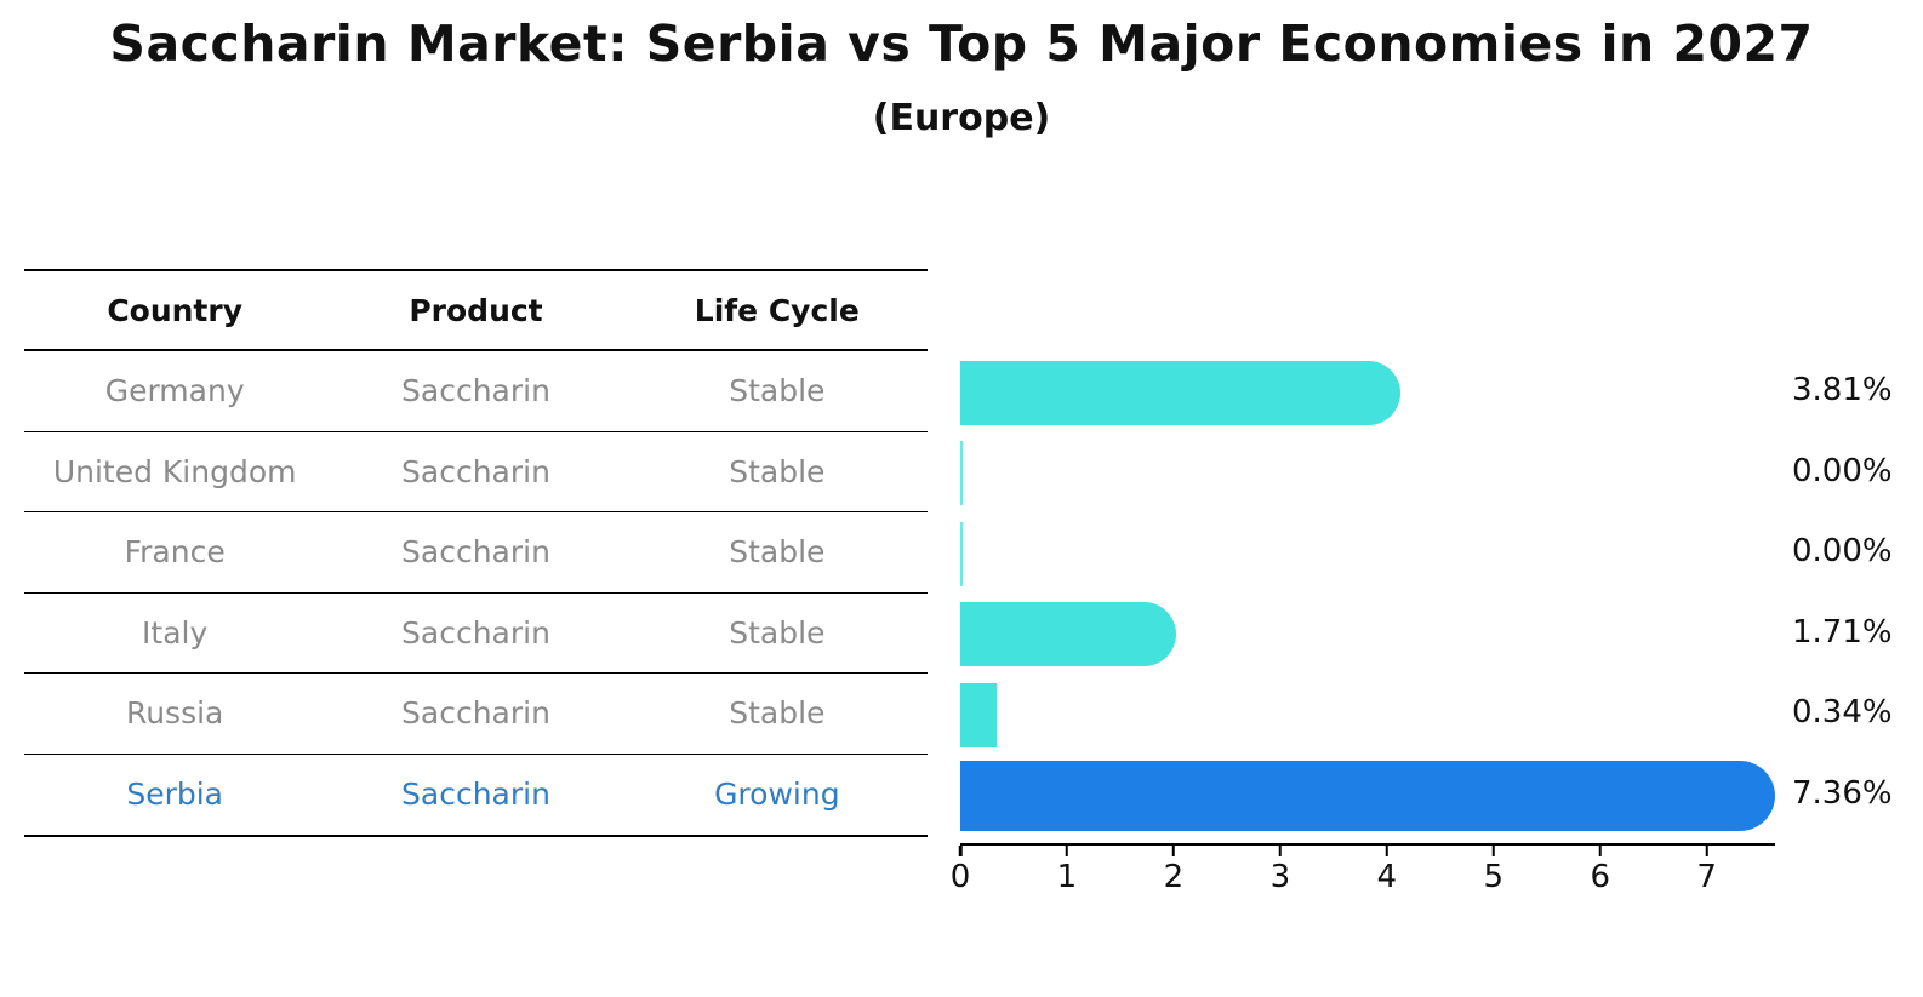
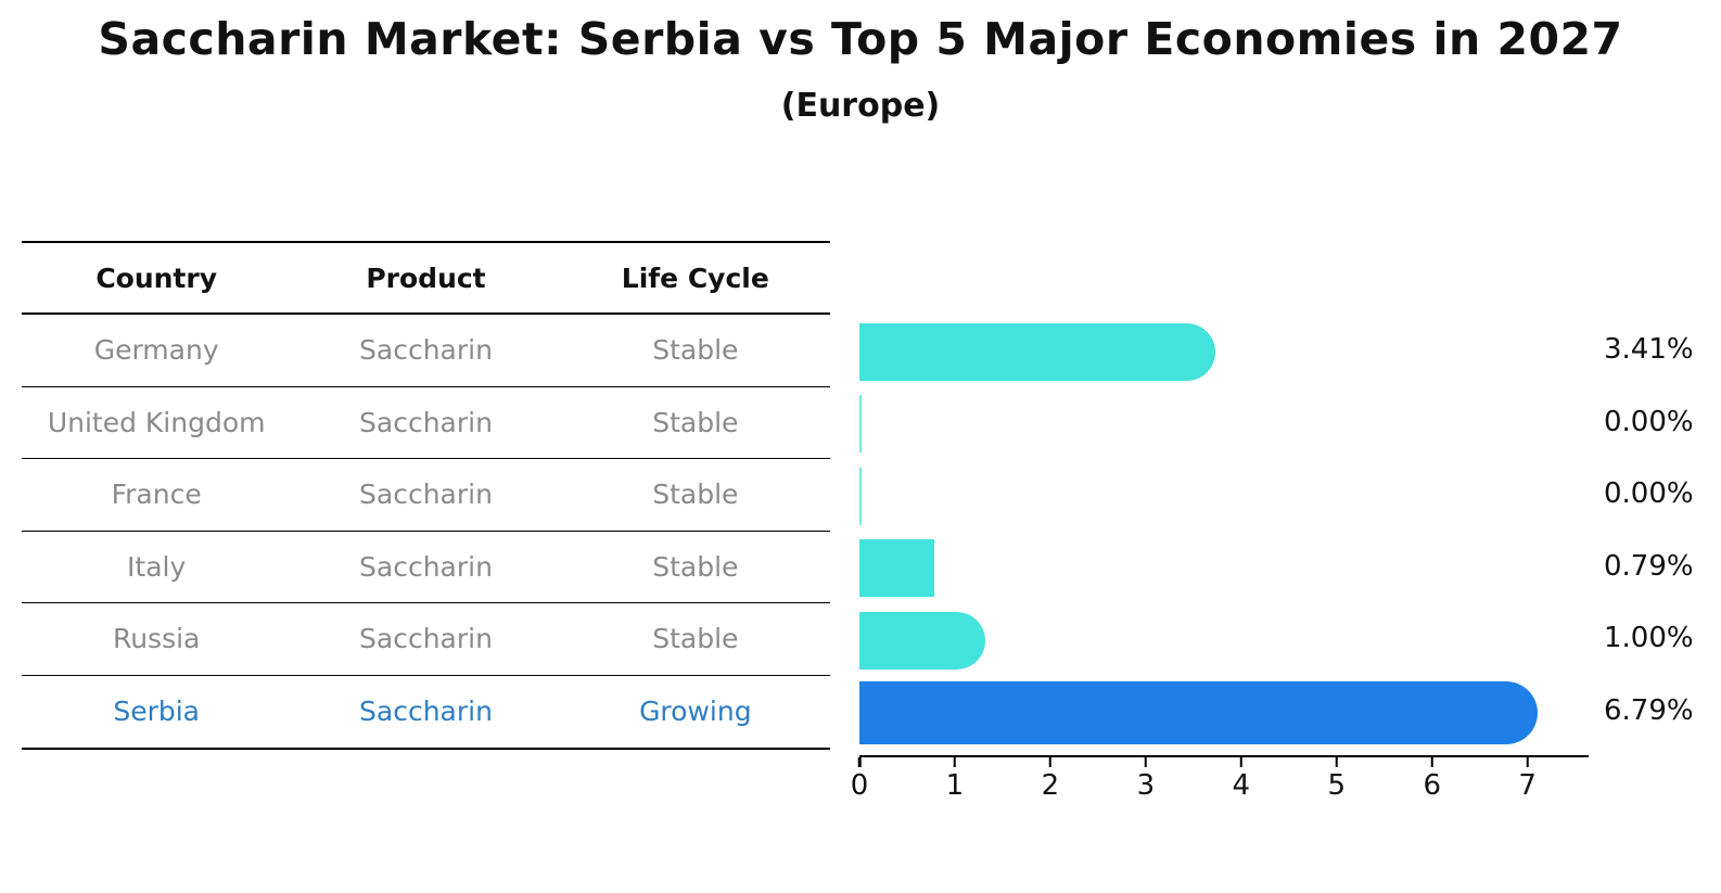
Germany: 3.81% -> 3.41%
Italy: 1.71% -> 0.79%
Russia: 0.34% -> 1.00%
Serbia: 7.36% -> 6.79%
